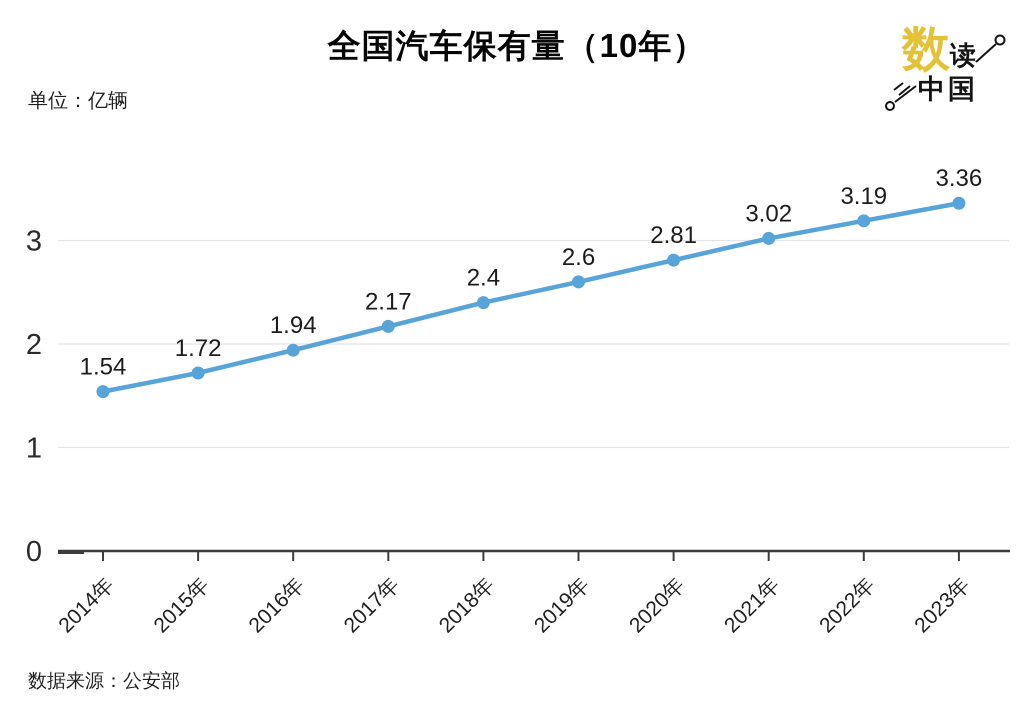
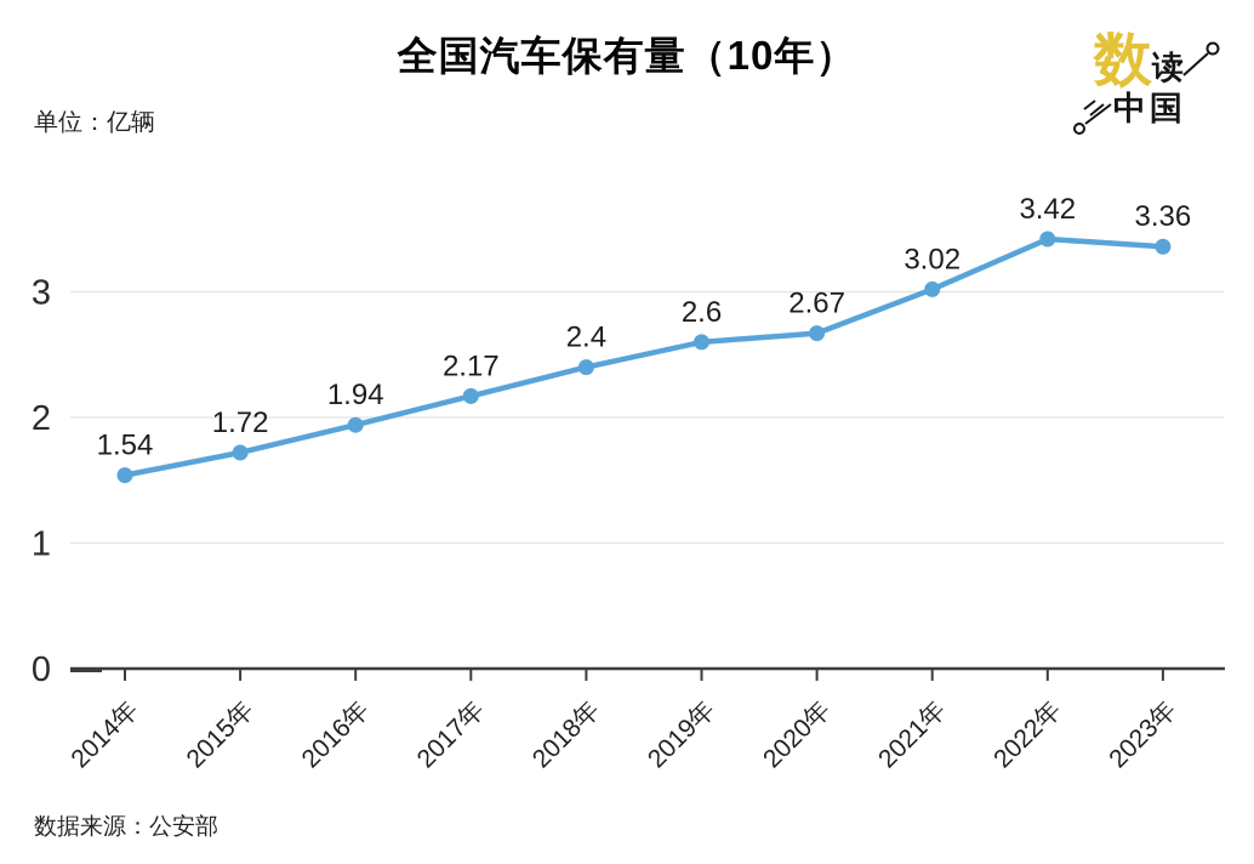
2020年: 2.81 -> 2.67
2022年: 3.19 -> 3.42
